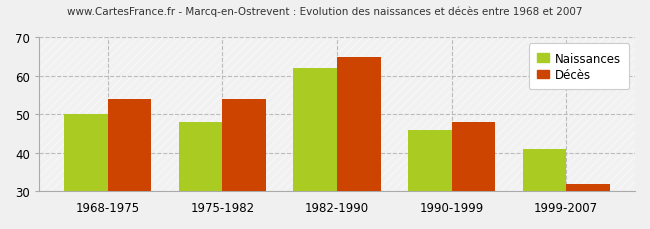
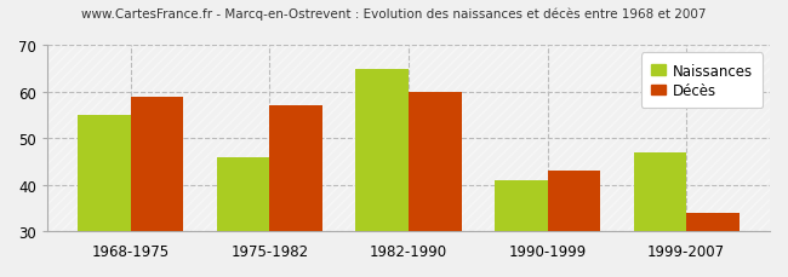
Naissances/1968-1975: 50 -> 55
Décès/1968-1975: 54 -> 59
Naissances/1975-1982: 48 -> 46
Décès/1975-1982: 54 -> 57
Naissances/1982-1990: 62 -> 65
Décès/1982-1990: 65 -> 60
Naissances/1990-1999: 46 -> 41
Décès/1990-1999: 48 -> 43
Naissances/1999-2007: 41 -> 47
Décès/1999-2007: 32 -> 34
